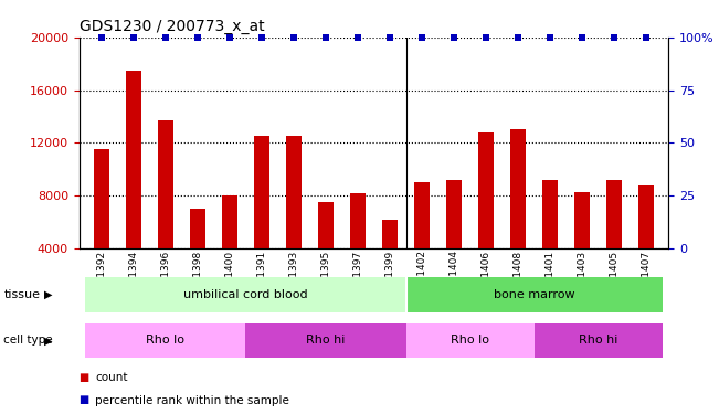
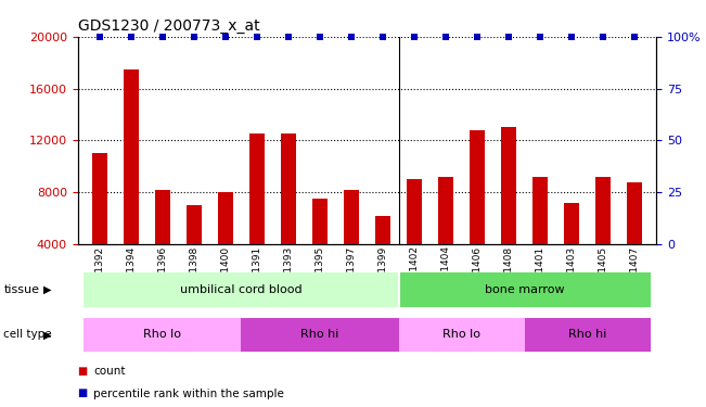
GSM51392: 11500 -> 11000
GSM51396: 13700 -> 8200
GSM51403: 8300 -> 7200
